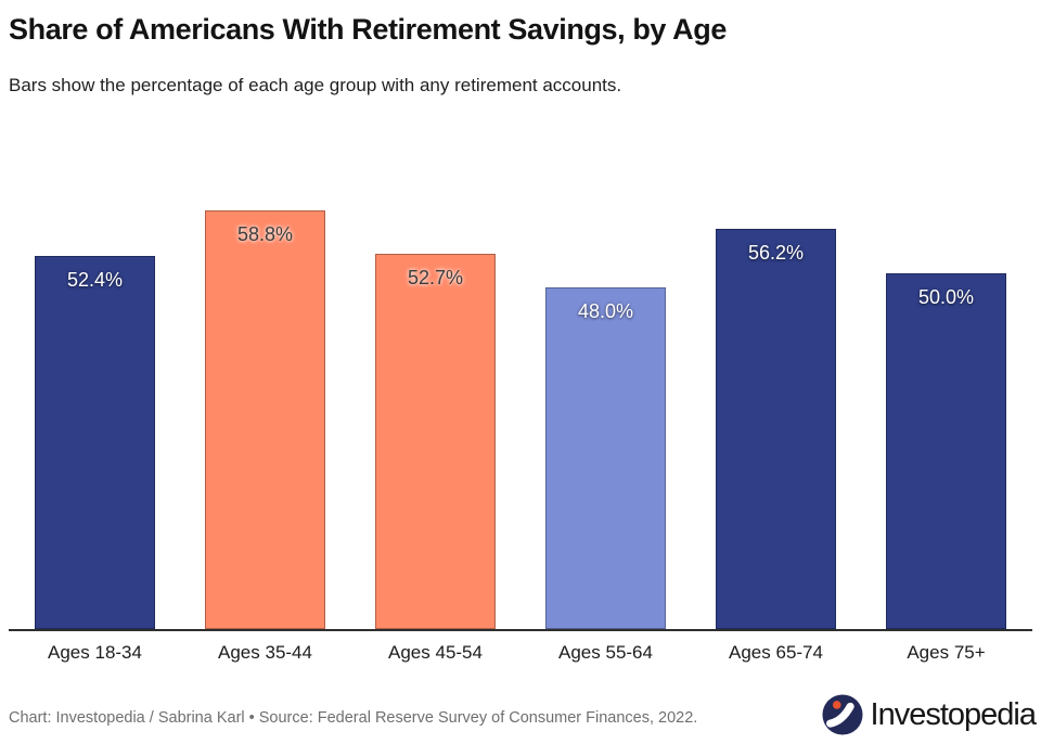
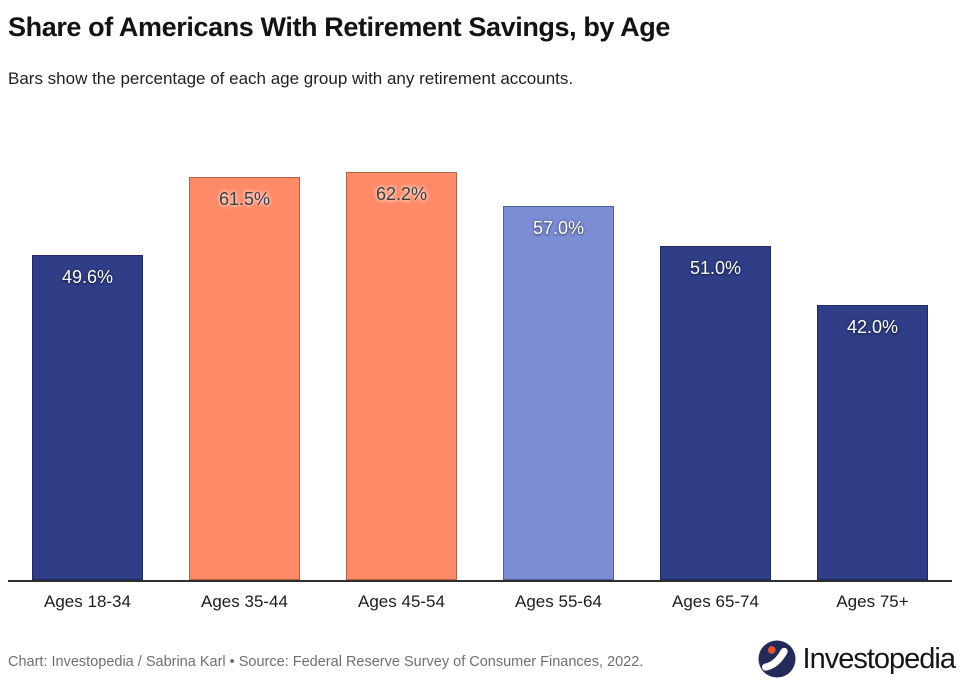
Ages 18-34: 52.4% -> 49.6%
Ages 35-44: 58.8% -> 61.5%
Ages 45-54: 52.7% -> 62.2%
Ages 55-64: 48.0% -> 57.0%
Ages 65-74: 56.2% -> 51.0%
Ages 75+: 50.0% -> 42.0%
